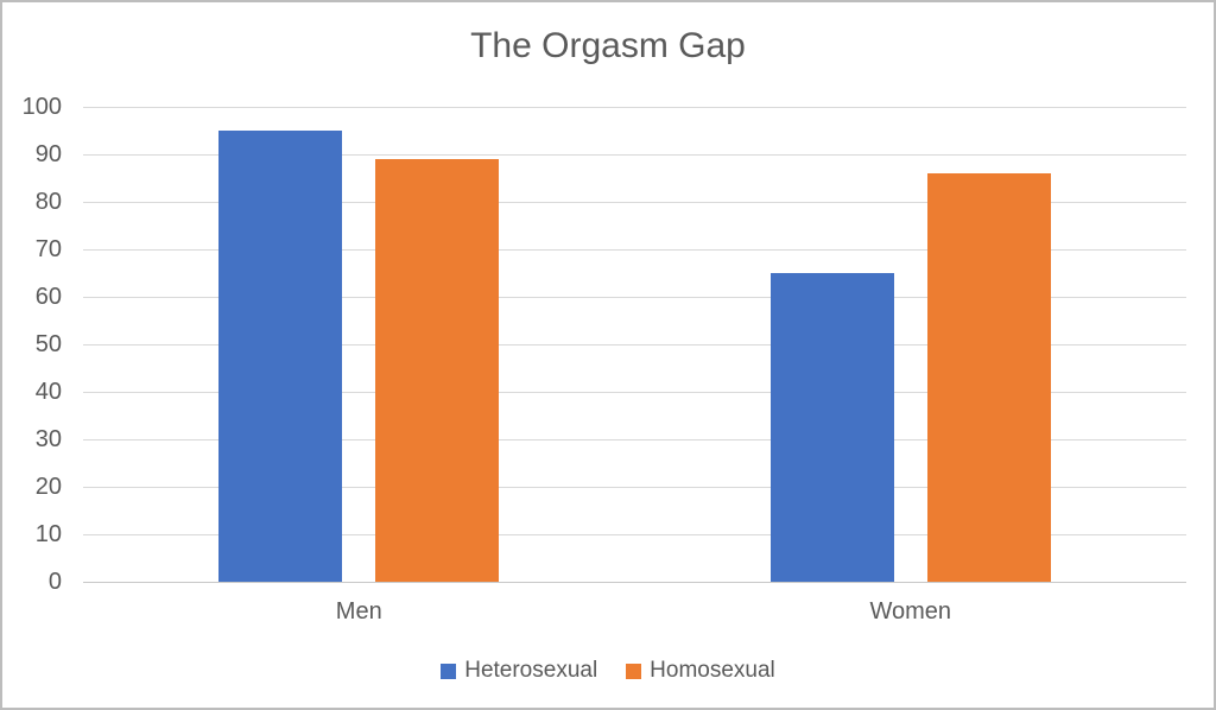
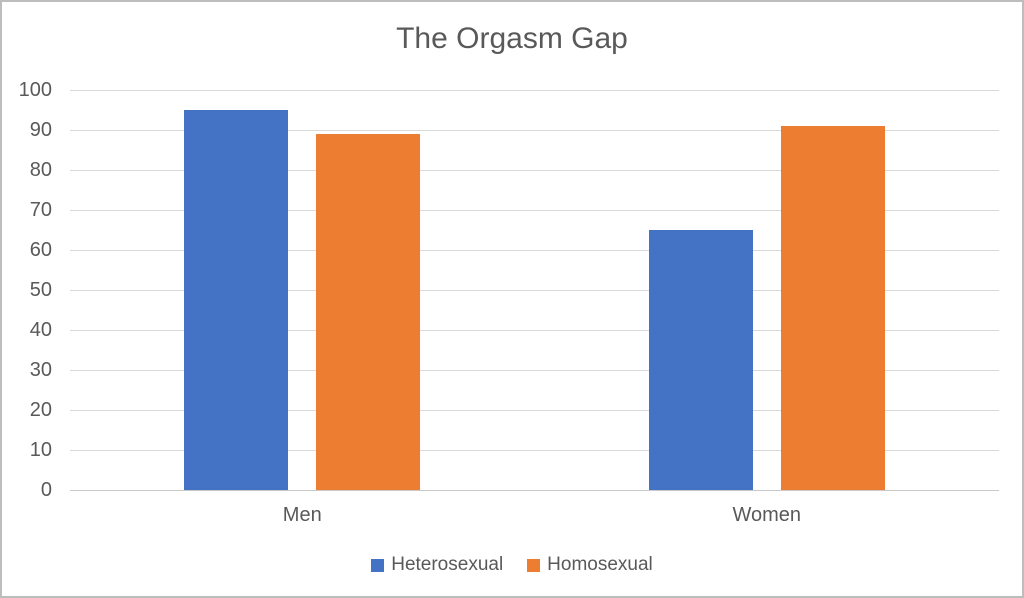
Homosexual/Women: 86 -> 91
